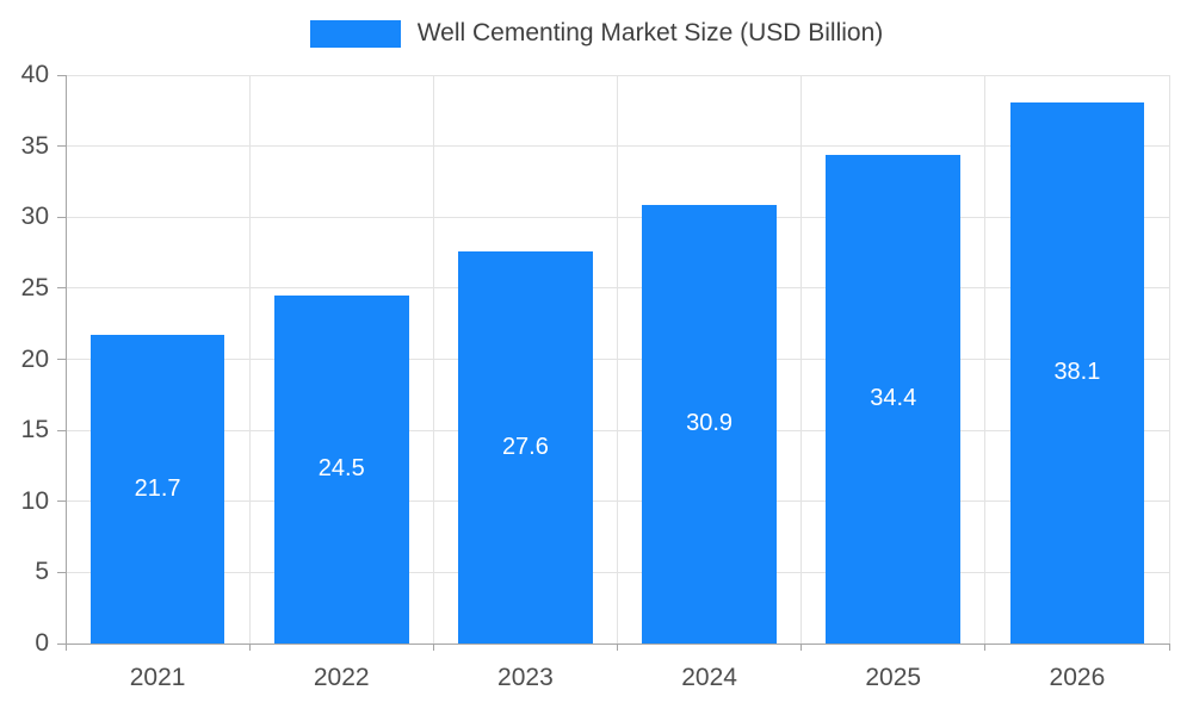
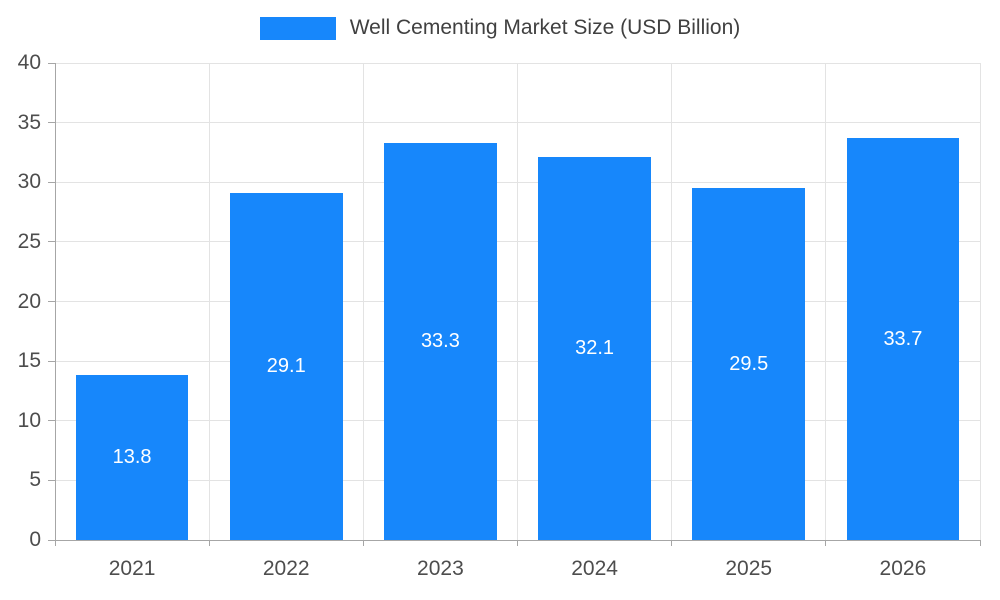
2021: 21.7 -> 13.8
2022: 24.5 -> 29.1
2023: 27.6 -> 33.3
2024: 30.9 -> 32.1
2025: 34.4 -> 29.5
2026: 38.1 -> 33.7
